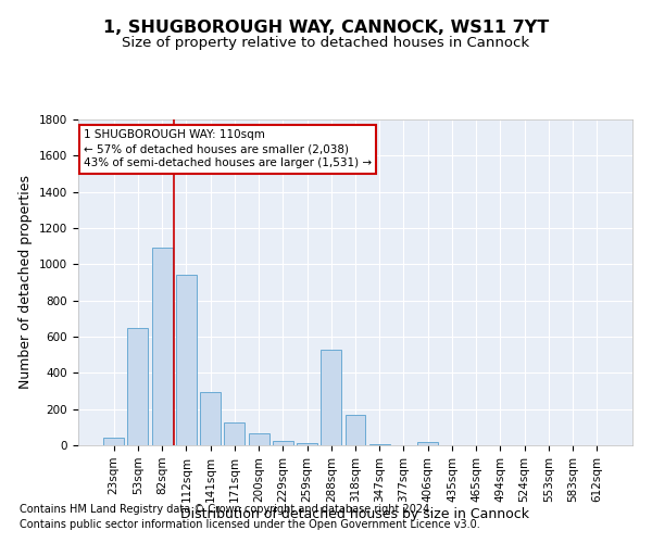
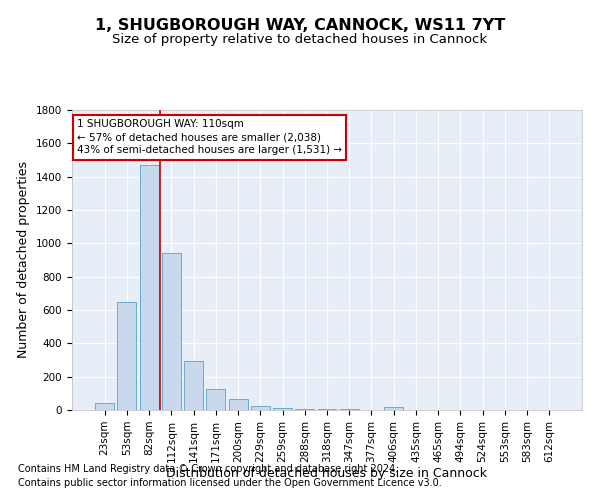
82sqm: 1090 -> 1470
288sqm: 530 -> 10
318sqm: 170 -> 0
